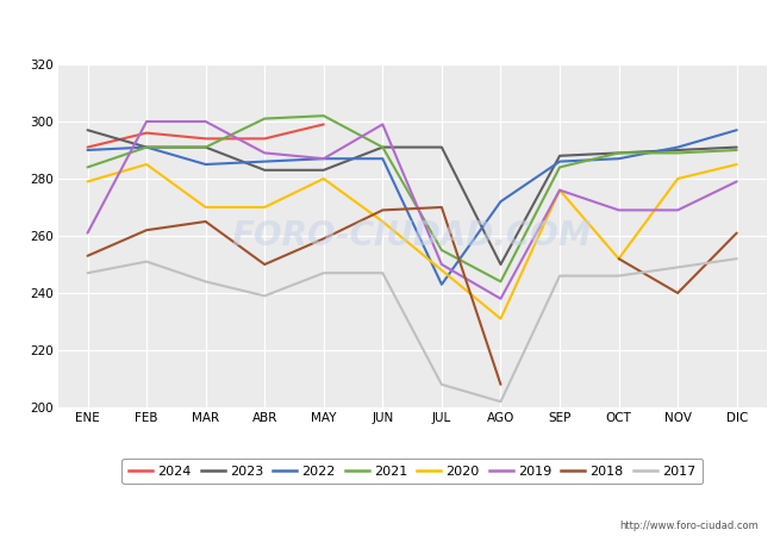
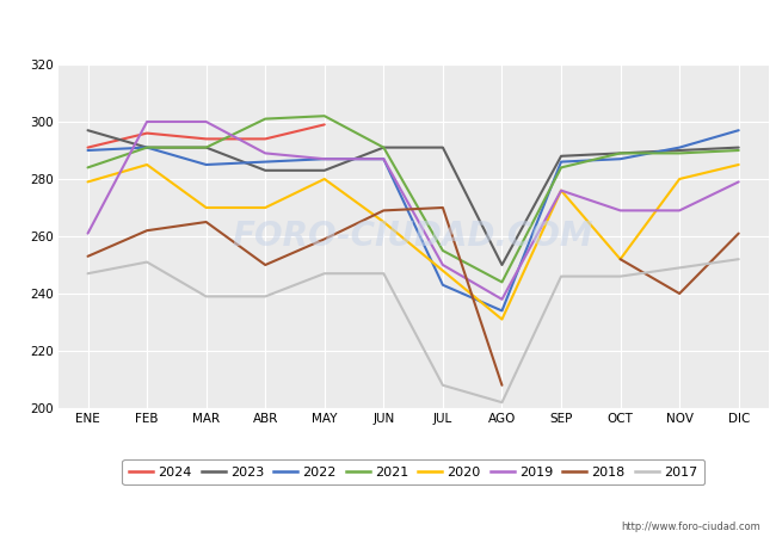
2017/MAR: 244 -> 239
2019/JUN: 299 -> 287
2022/AGO: 272 -> 234
